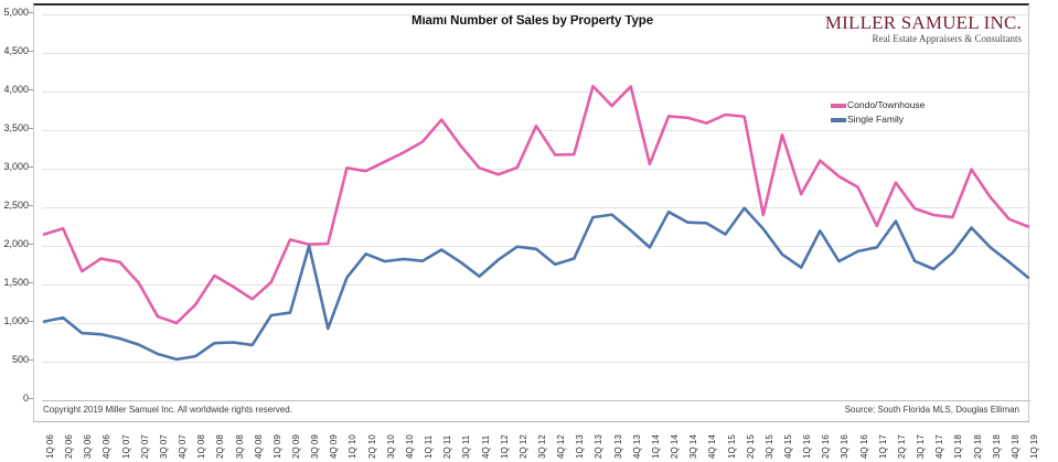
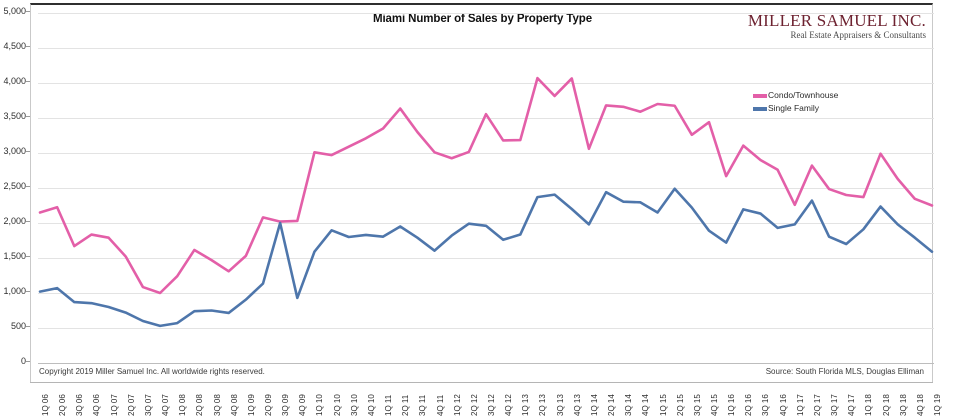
Single Family/1Q 09: 1100 -> 900
Condo/Townhouse/3Q 15: 2400 -> 3300
Single Family/3Q 16: 1800 -> 2100
